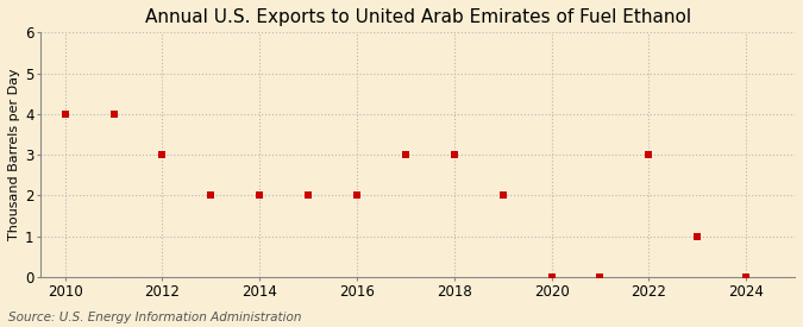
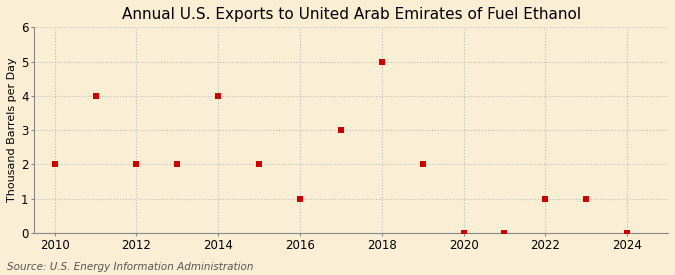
2010: 4 -> 2
2012: 3 -> 2
2014: 2 -> 4
2016: 2 -> 1
2018: 3 -> 5
2022: 3 -> 1
